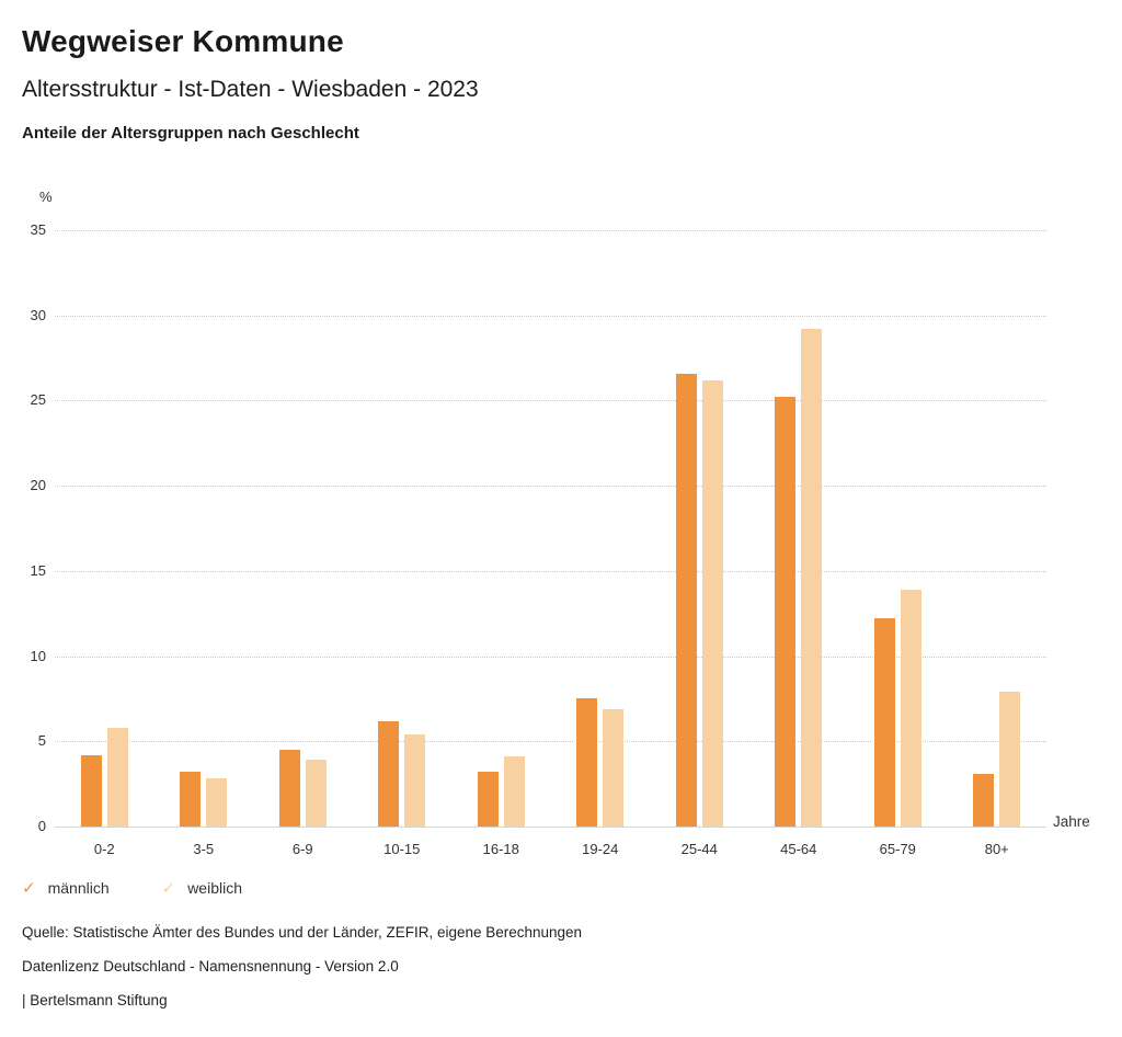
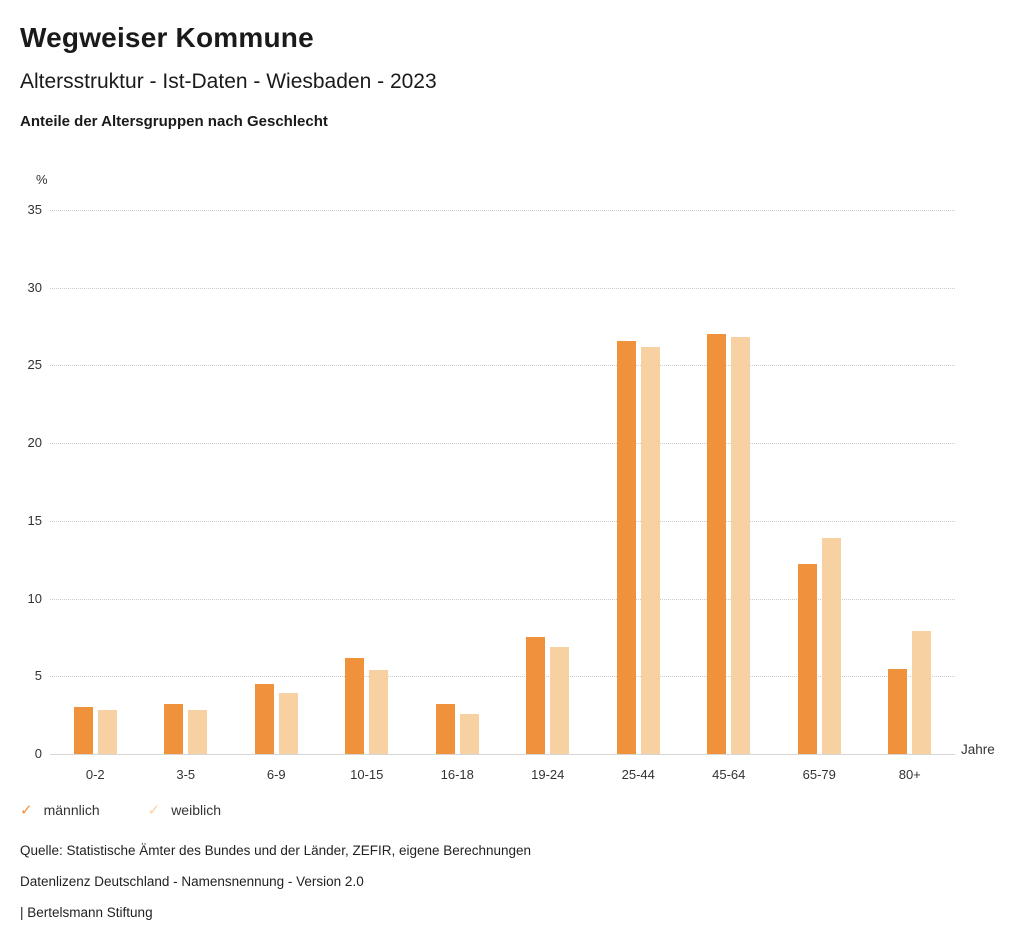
männlich/0-2: 4.2 -> 3.0
weiblich/0-2: 5.8 -> 2.8
weiblich/16-18: 4.1 -> 2.6
männlich/45-64: 25.2 -> 27.0
weiblich/45-64: 29.2 -> 26.8
männlich/80+: 3.1 -> 5.5
